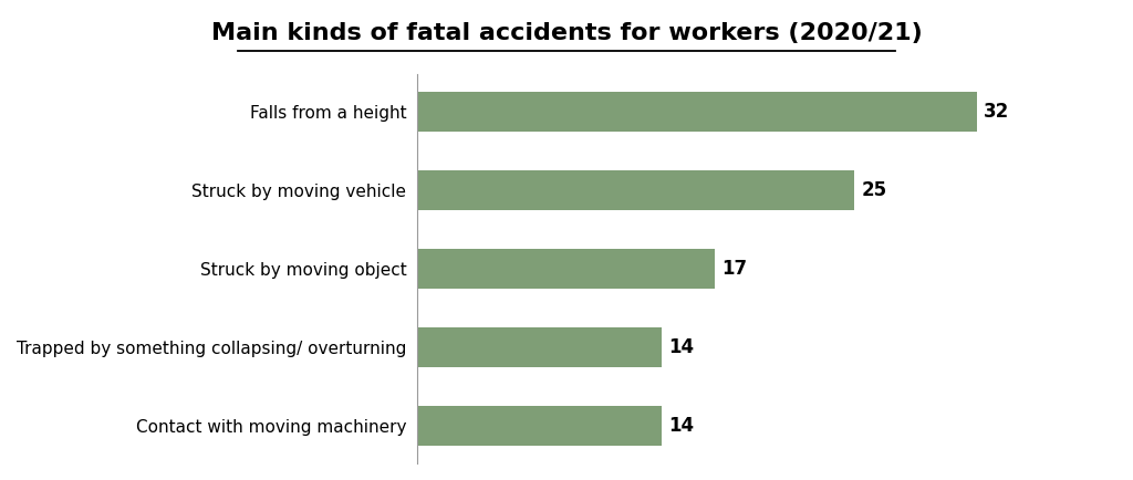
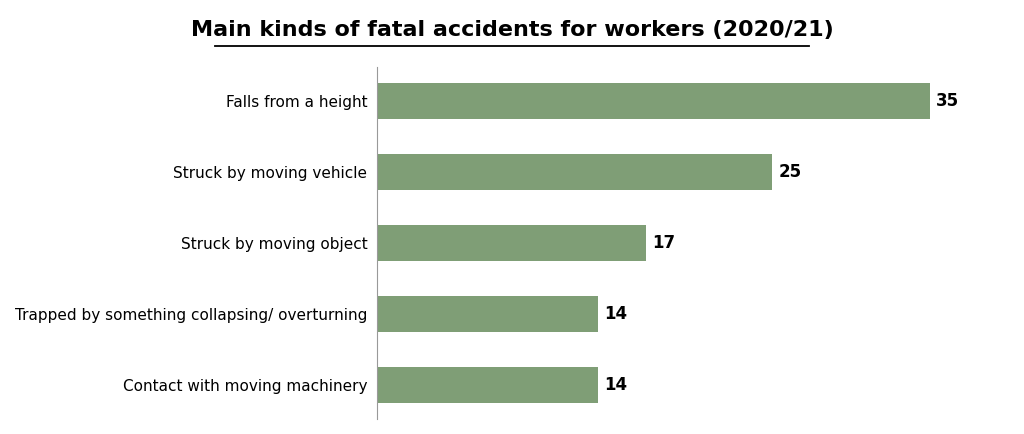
Falls from a height: 32 -> 35
